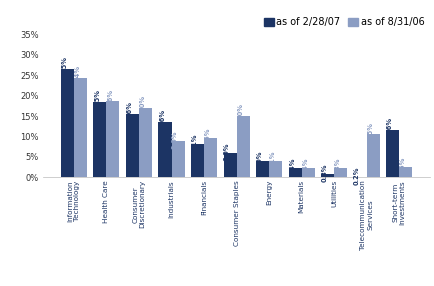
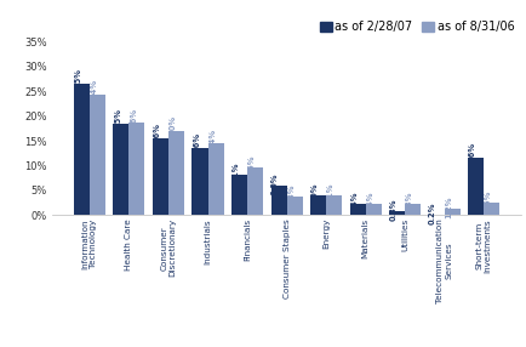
as of 8/31/06/Industrials: 9.0% -> 14.4%
as of 8/31/06/Consumer Staples: 15.0% -> 3.8%
as of 8/31/06/Telecommunication Services: 10.5% -> 1.2%
